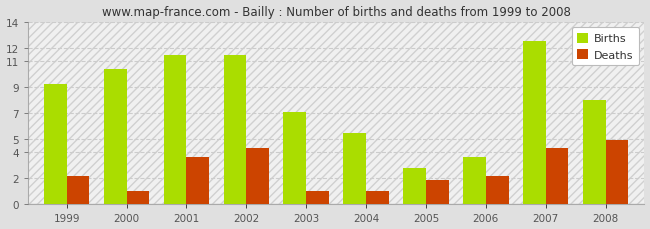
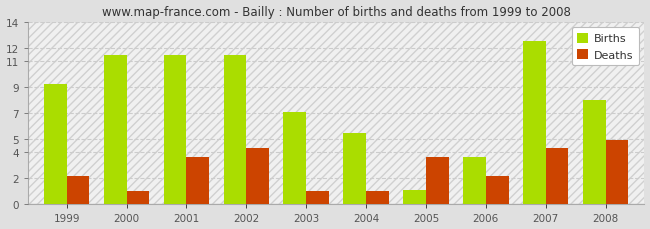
Births/2000: 10.4 -> 11.4
Births/2005: 2.8 -> 1.1
Deaths/2005: 1.9 -> 3.6
